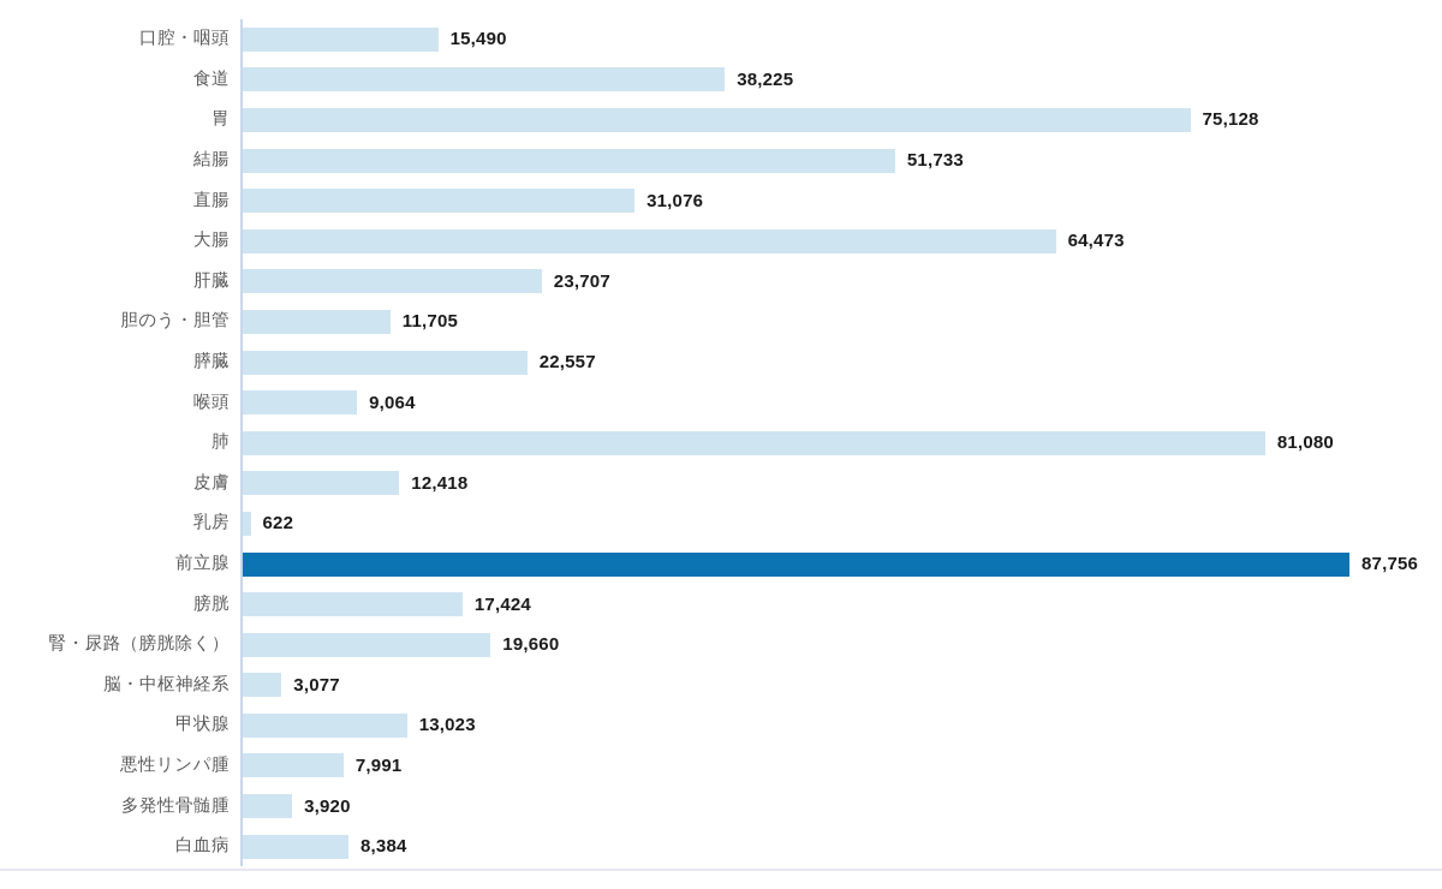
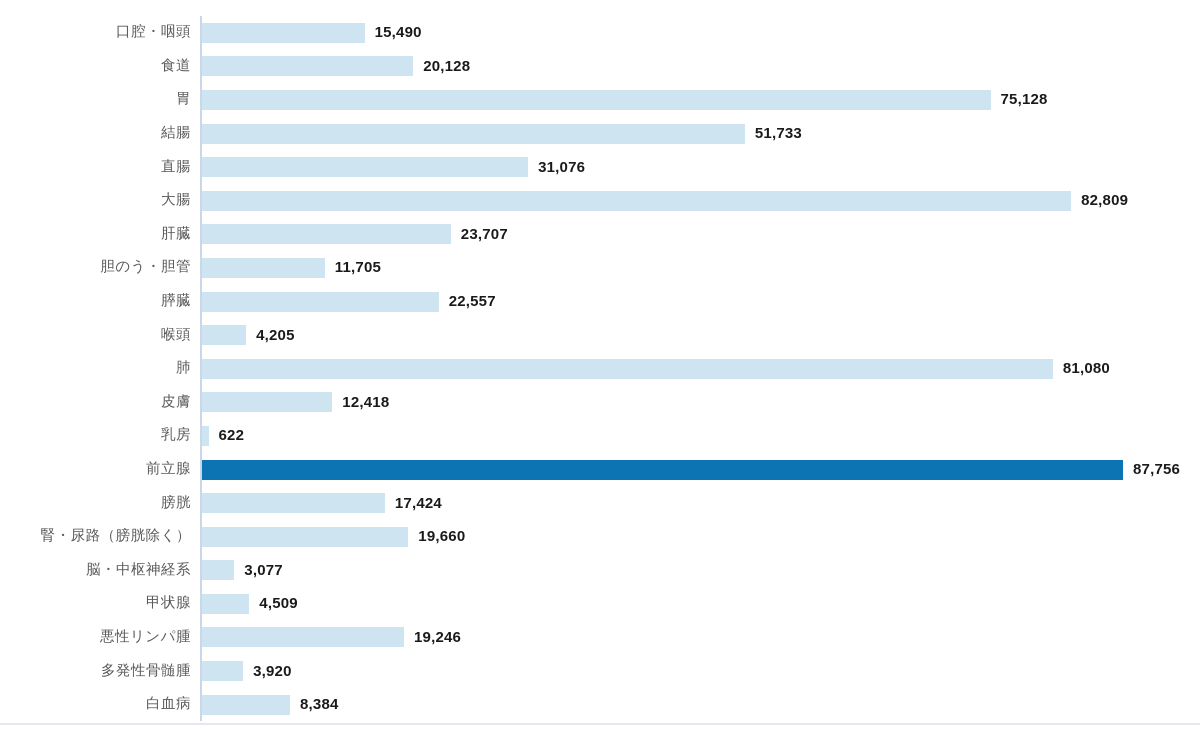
食道: 38,225 -> 20,128
大腸: 64,473 -> 82,809
喉頭: 9,064 -> 4,205
甲状腺: 13,023 -> 4,509
悪性リンパ腫: 7,991 -> 19,246
